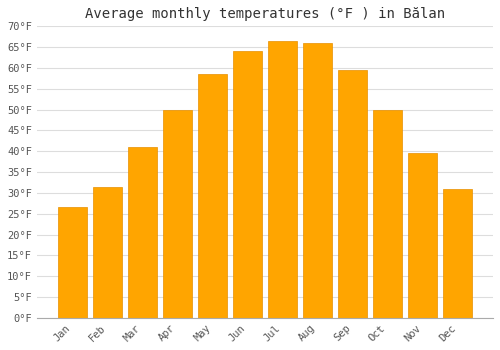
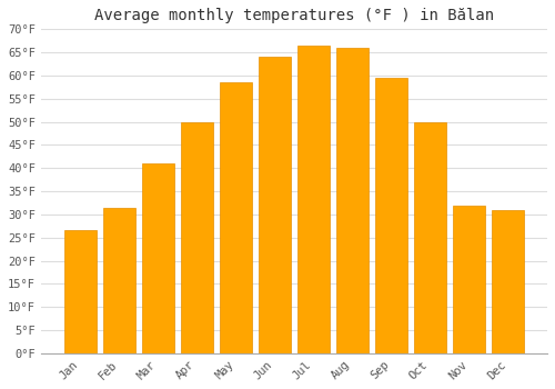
Nov: 39.5°F -> 32.0°F
